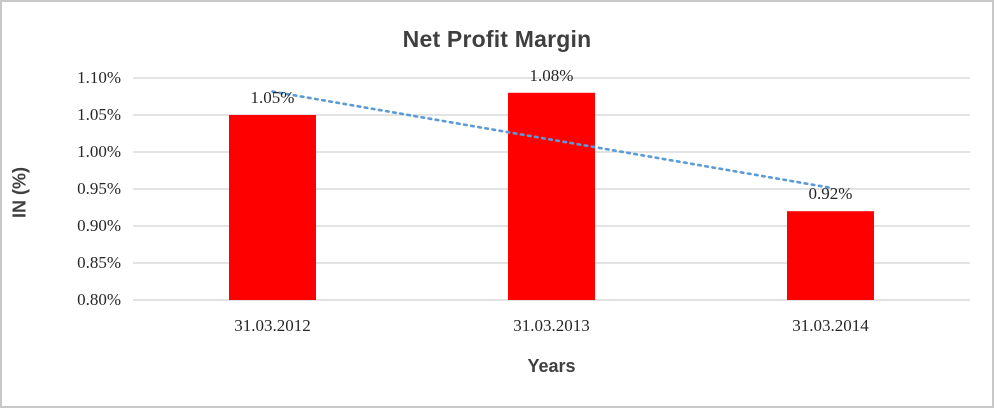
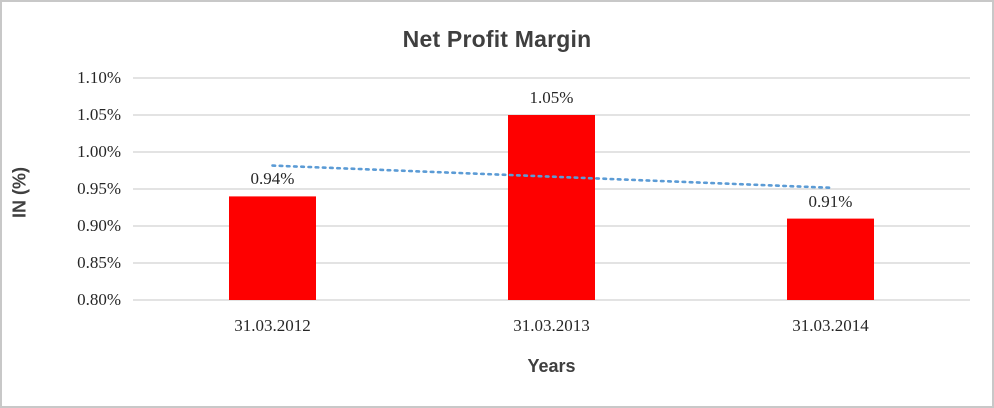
31.03.2012: 1.05% -> 0.94%
31.03.2013: 1.08% -> 1.05%
31.03.2014: 0.92% -> 0.91%
